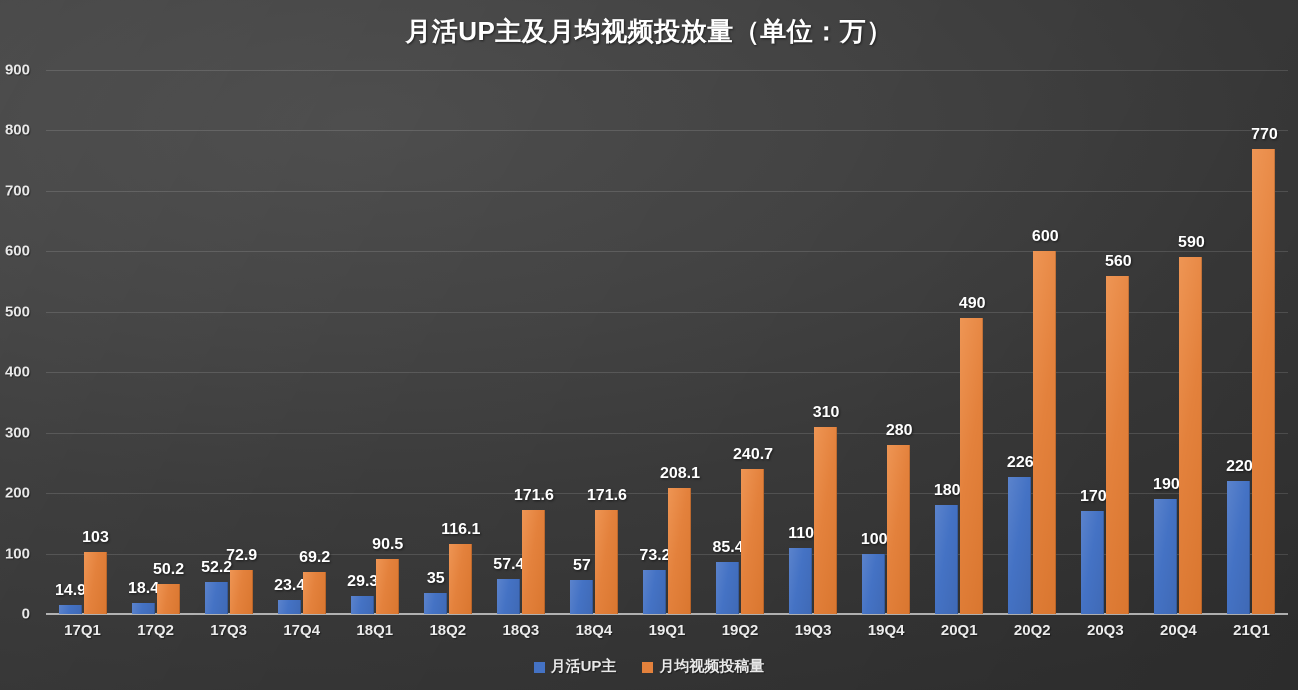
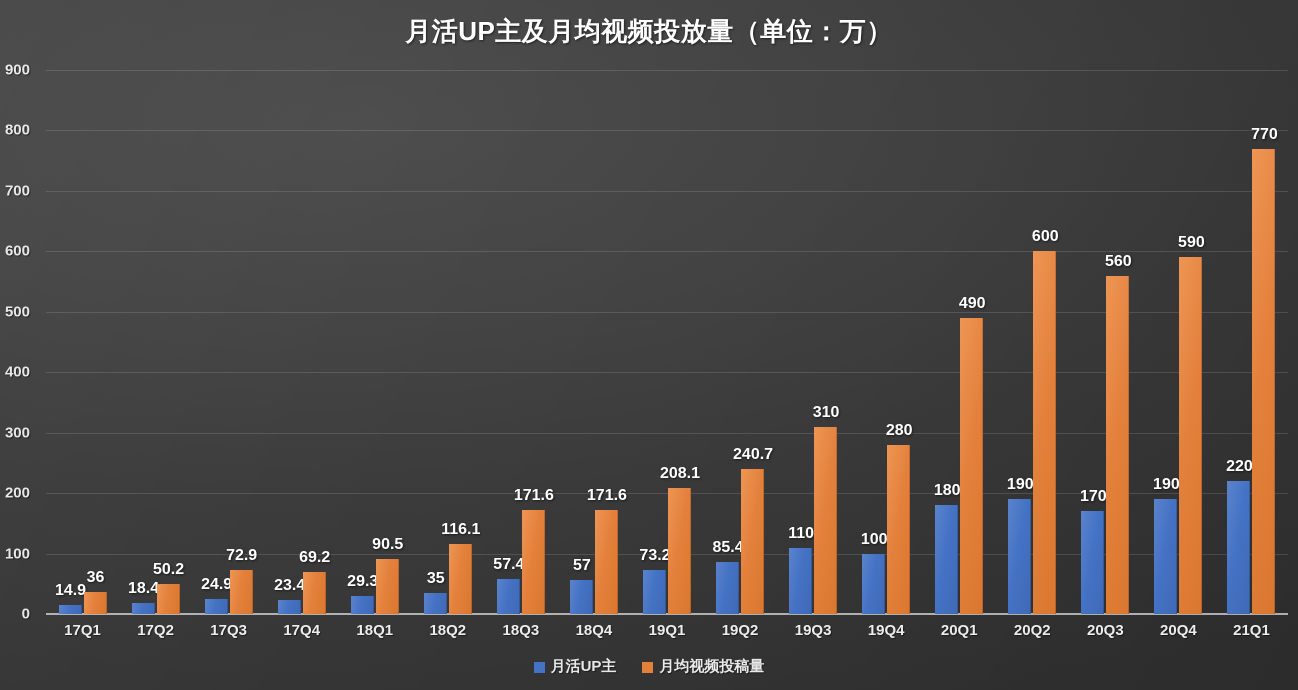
月均视频投稿量/17Q1: 103 -> 36
月活UP主/17Q3: 52.2 -> 24.9
月活UP主/20Q2: 226 -> 190
